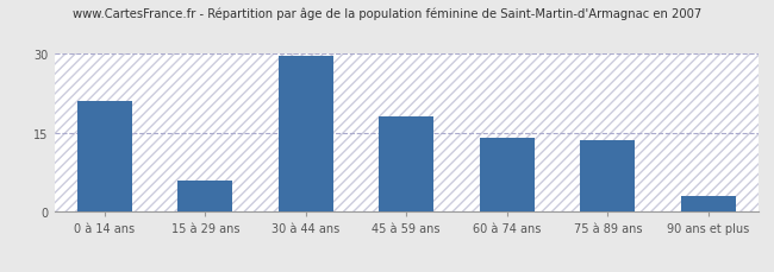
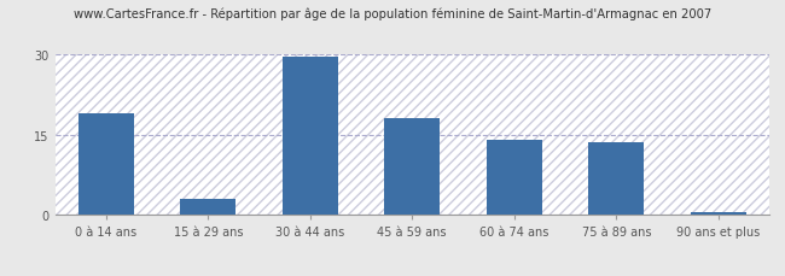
0 à 14 ans: 21.0 -> 19.0
15 à 29 ans: 6.0 -> 3.0
90 ans et plus: 3.0 -> 0.5
